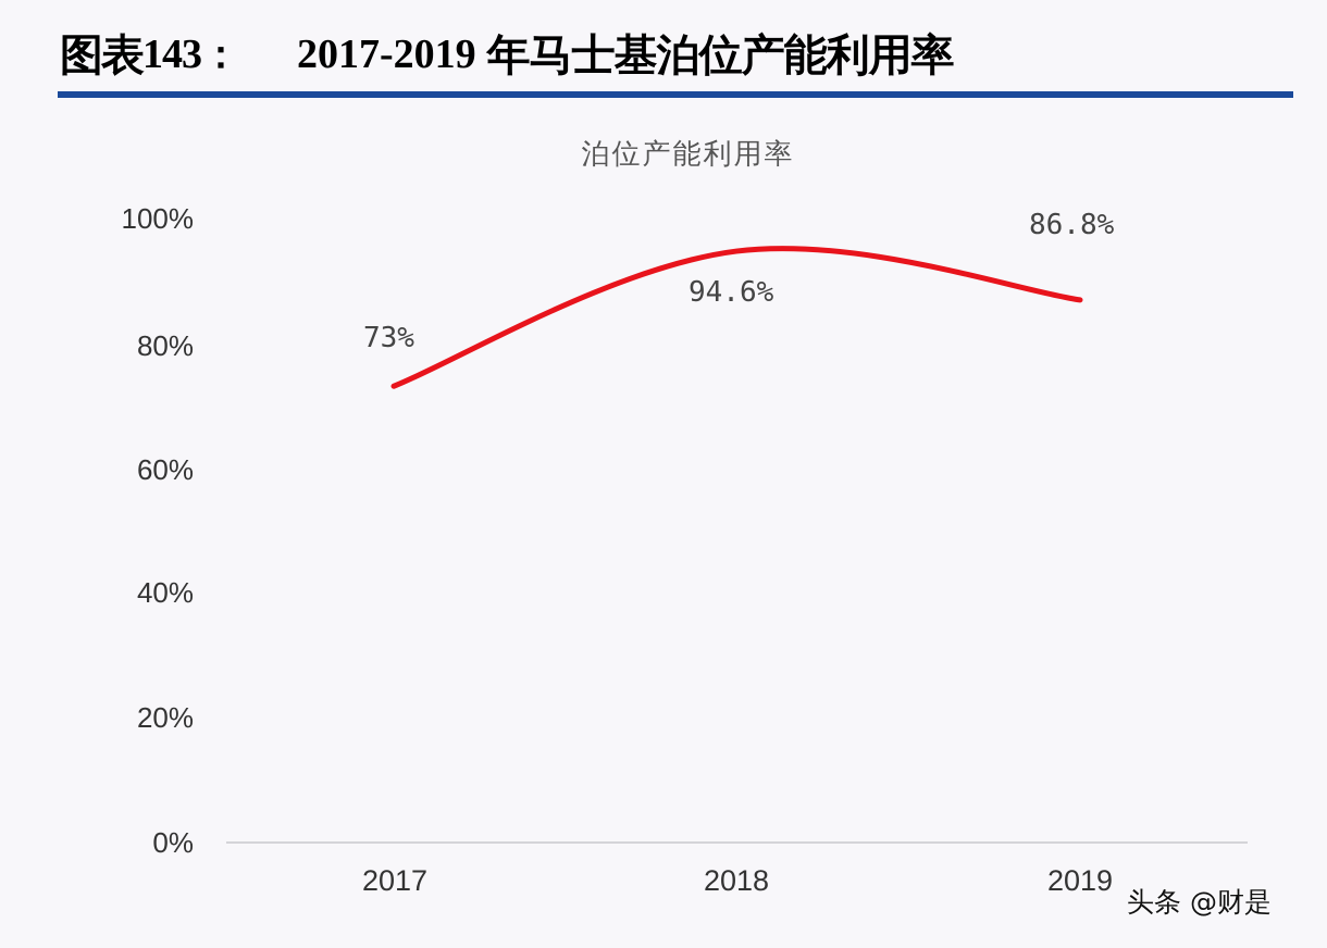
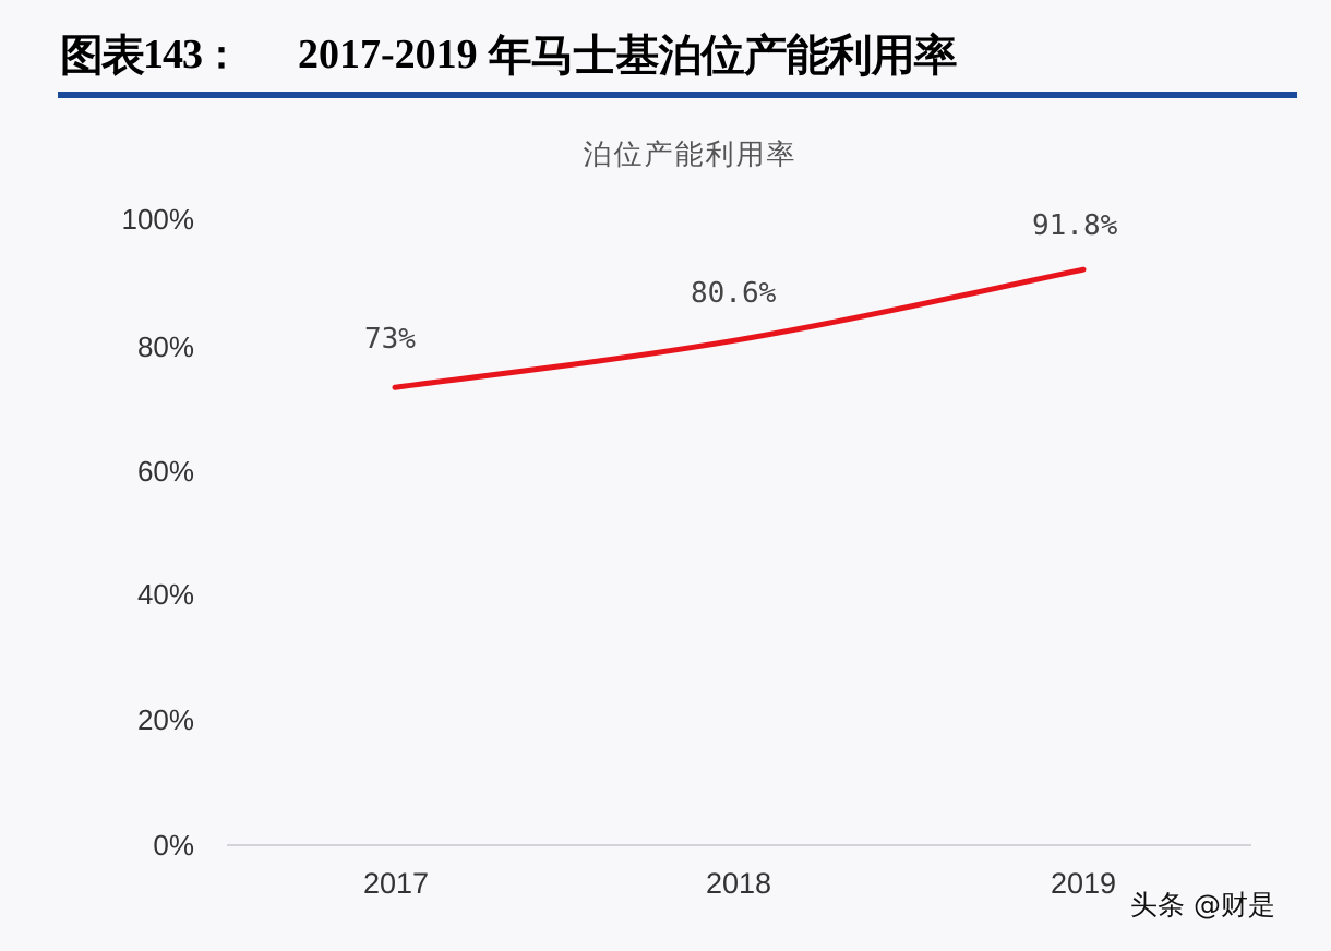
2018: 94.6% -> 80.6%
2019: 86.8% -> 91.8%
